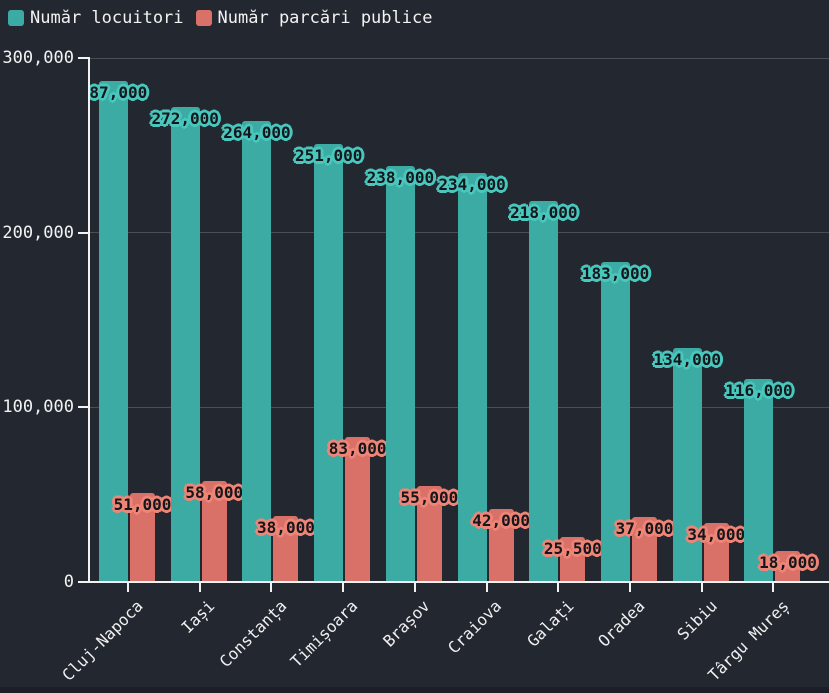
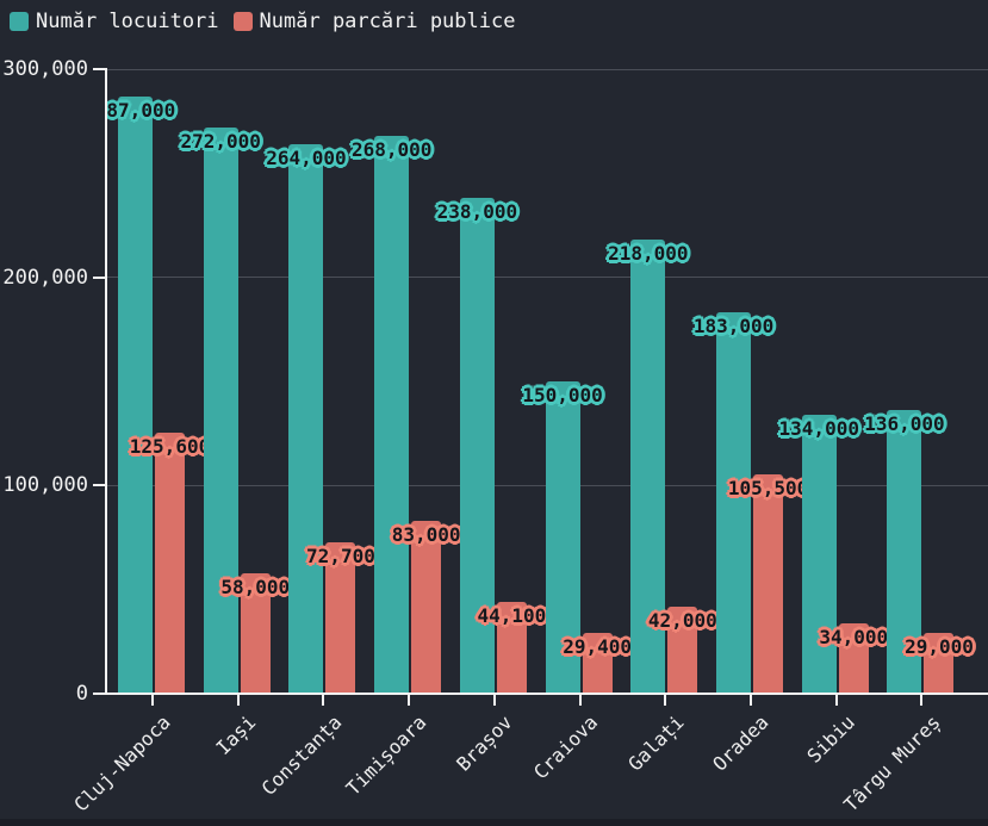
Număr parcări publice/Cluj-Napoca: 51,000 -> 125,600
Număr parcări publice/Constanța: 38,000 -> 72,700
Număr locuitori/Timișoara: 251,000 -> 268,000
Număr parcări publice/Brașov: 55,000 -> 44,100
Număr locuitori/Craiova: 234,000 -> 150,000
Număr parcări publice/Craiova: 42,000 -> 29,400
Număr parcări publice/Galați: 25,500 -> 42,000
Număr parcări publice/Oradea: 37,000 -> 105,500
Număr locuitori/Târgu Mureș: 116,000 -> 136,000
Număr parcări publice/Târgu Mureș: 18,000 -> 29,000
